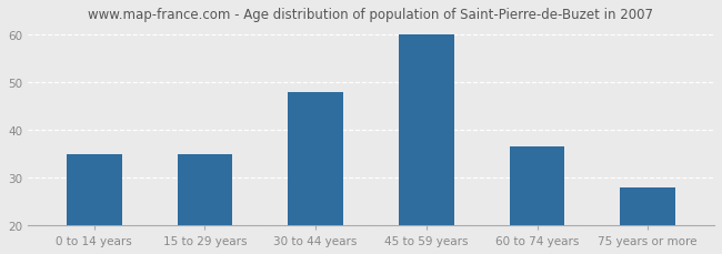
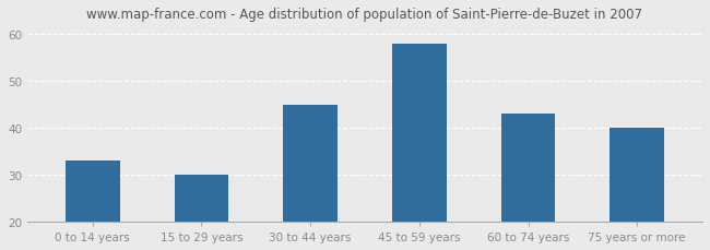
0 to 14 years: 35.0 -> 33.0
15 to 29 years: 35.0 -> 30.0
30 to 44 years: 48.0 -> 45.0
45 to 59 years: 60.0 -> 58.0
60 to 74 years: 36.5 -> 43.0
75 years or more: 28.0 -> 40.0
